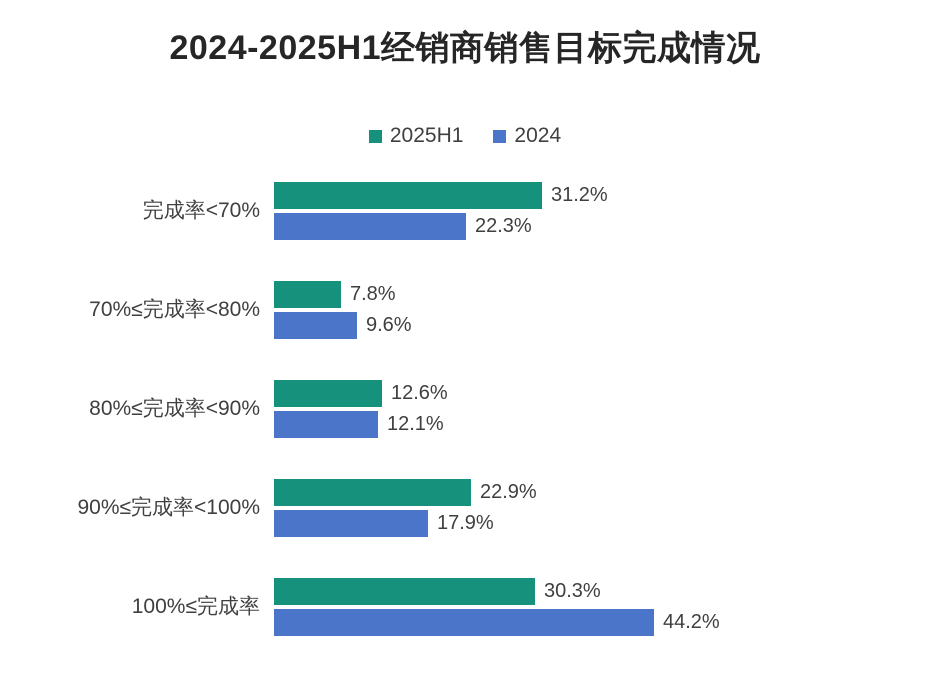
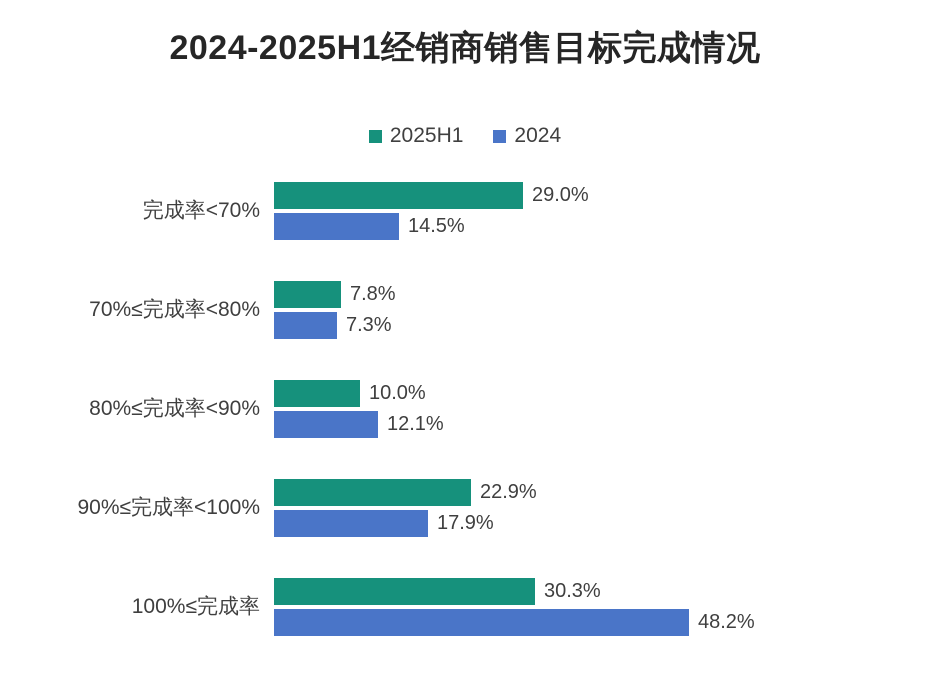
2025H1/完成率<70%: 31.2% -> 29.0%
2024/完成率<70%: 22.3% -> 14.5%
2024/70%≤完成率<80%: 9.6% -> 7.3%
2025H1/80%≤完成率<90%: 12.6% -> 10.0%
2024/100%≤完成率: 44.2% -> 48.2%
